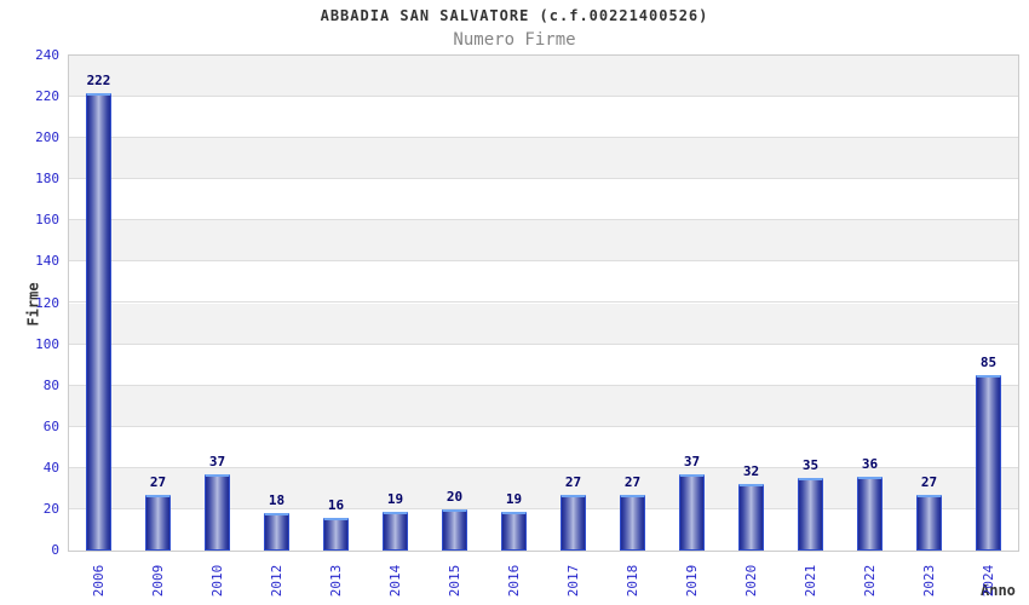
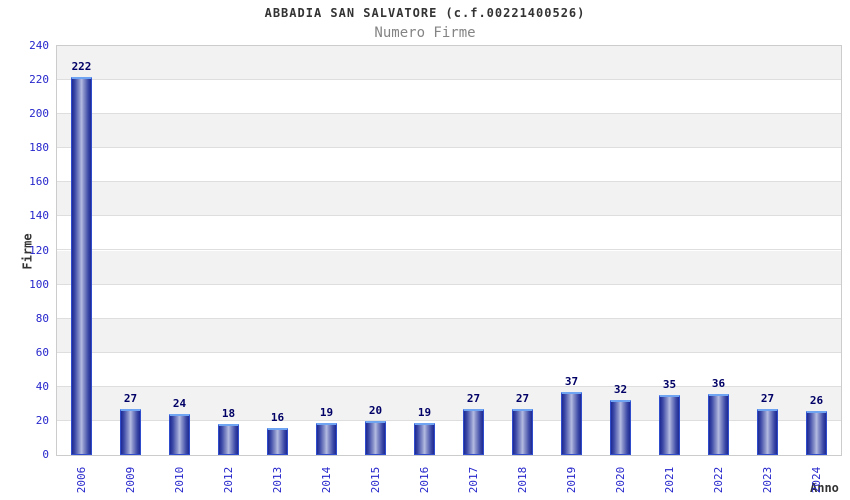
2010: 37 -> 24
2024: 85 -> 26
